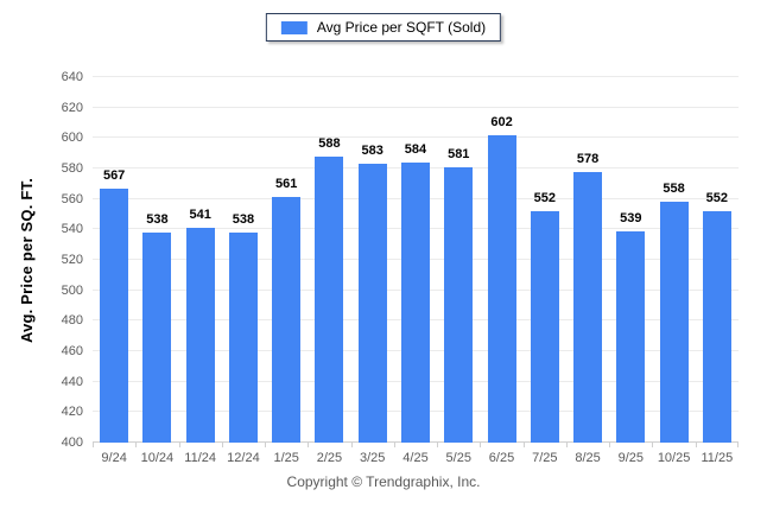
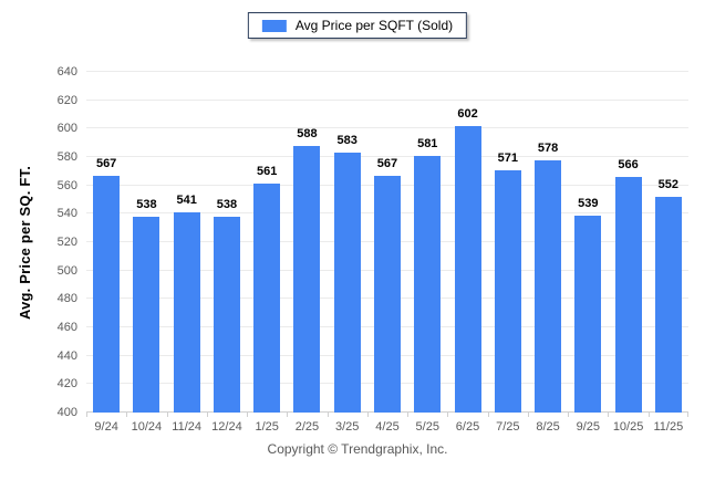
4/25: 584 -> 567
7/25: 552 -> 571
10/25: 558 -> 566
